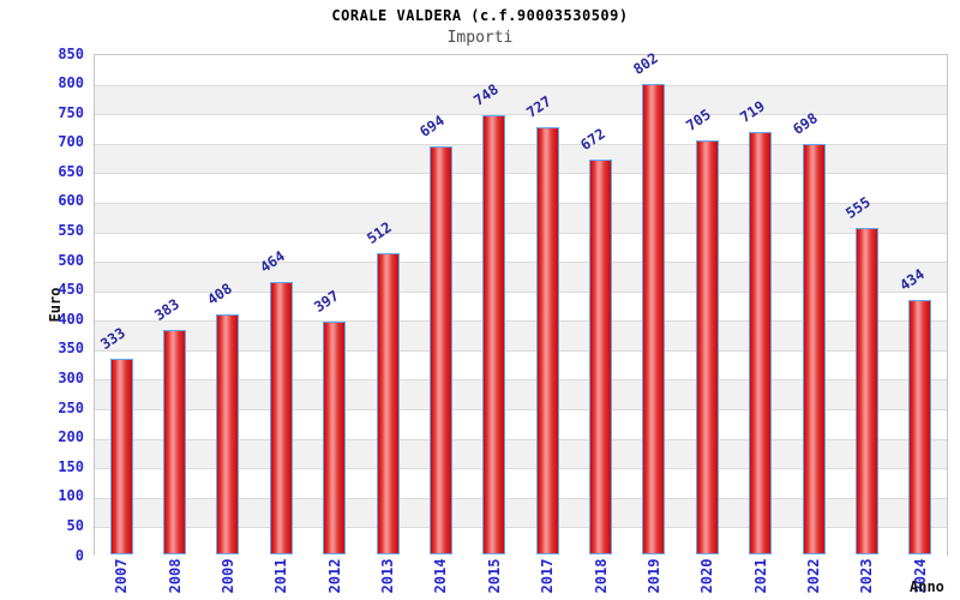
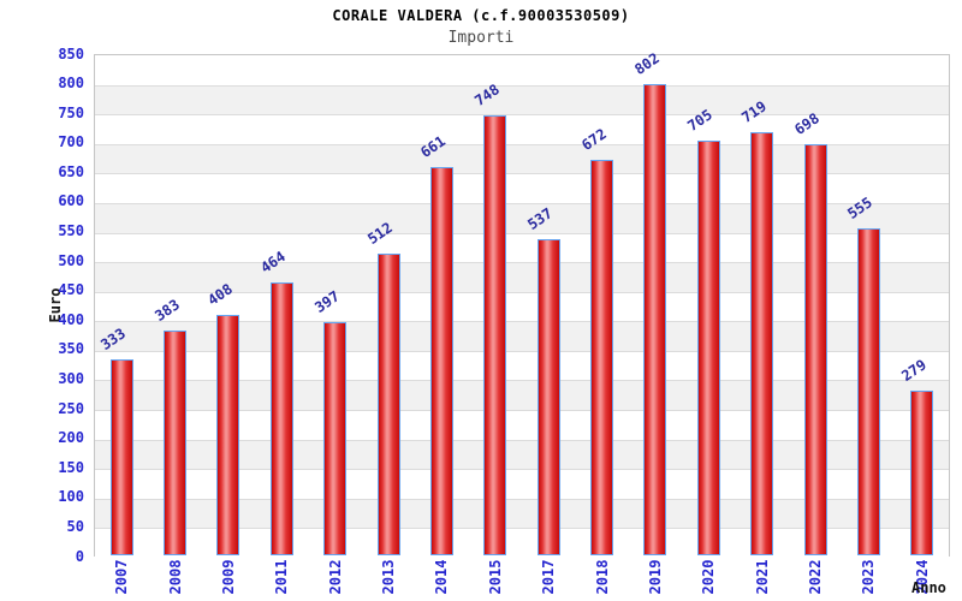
2014: 694 -> 661
2017: 727 -> 537
2024: 434 -> 279
